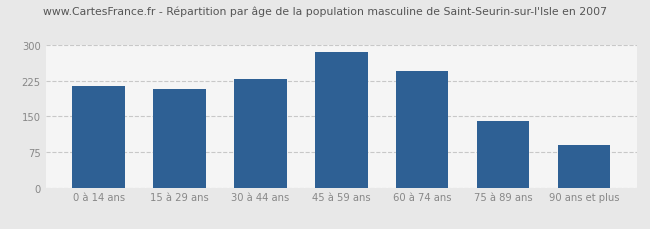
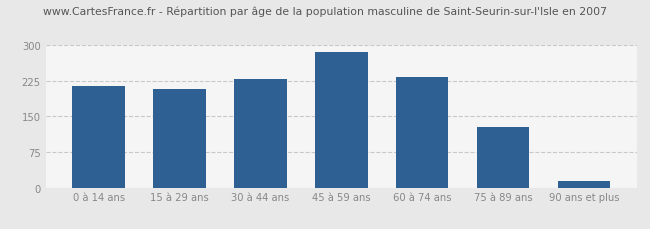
60 à 74 ans: 245 -> 232
75 à 89 ans: 140 -> 128
90 ans et plus: 90 -> 13
